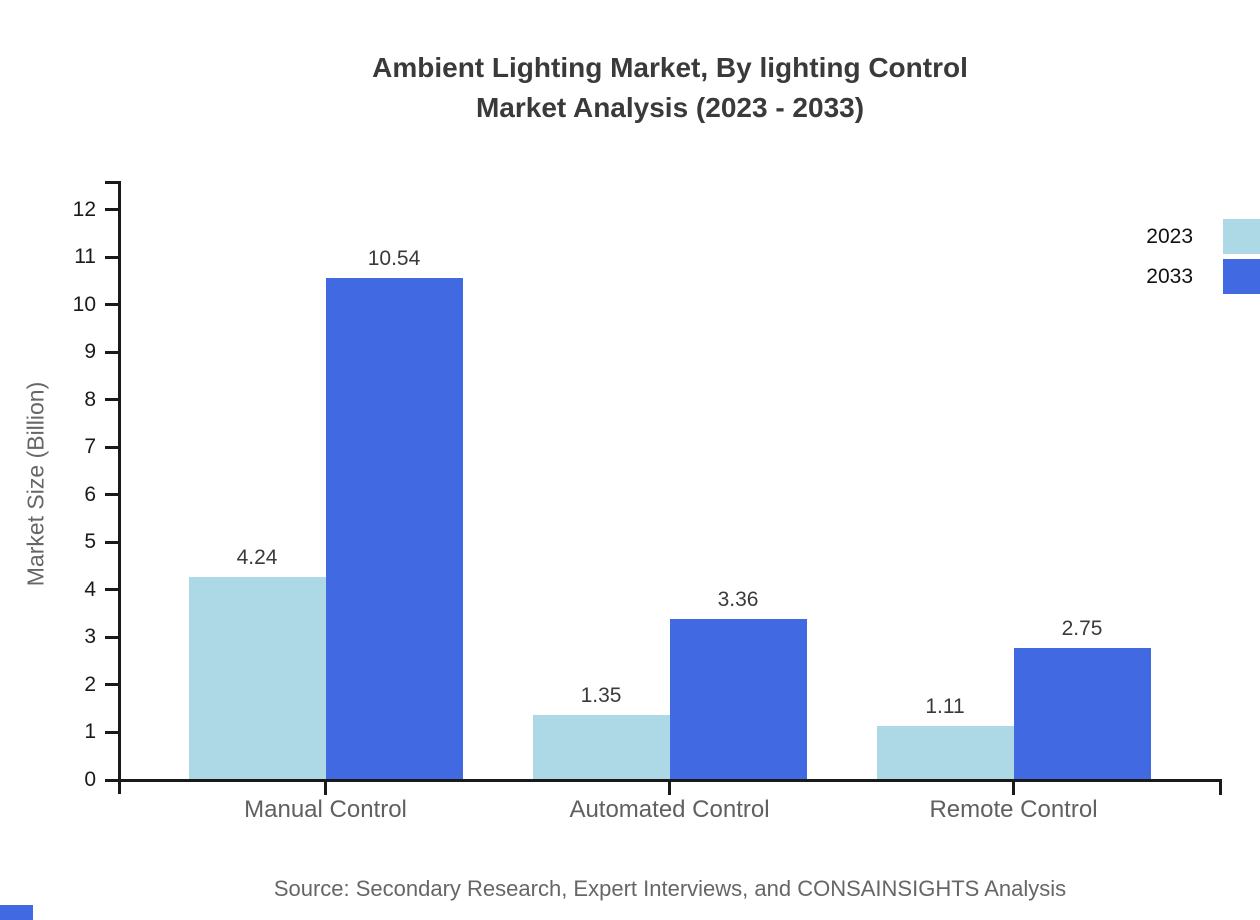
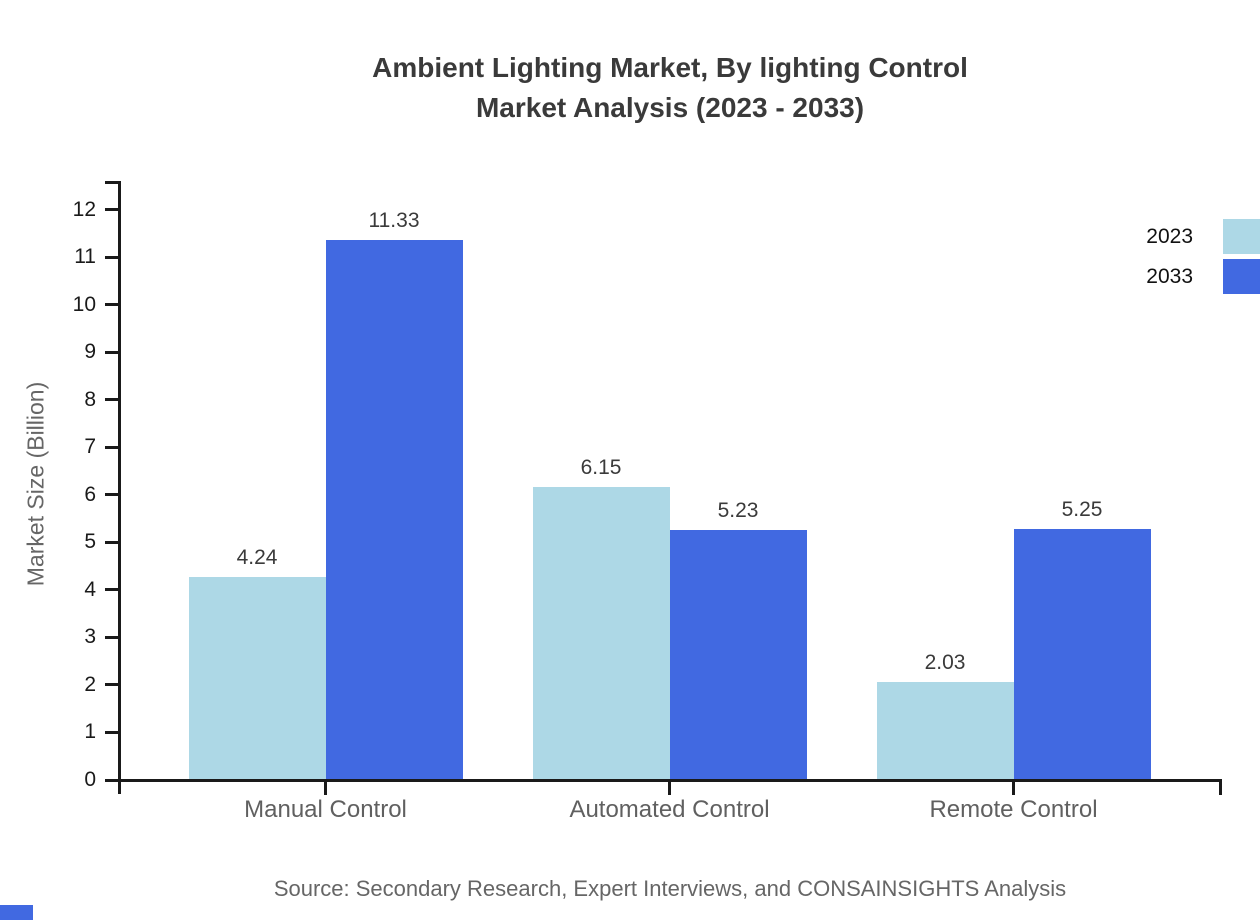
2033/Manual Control: 10.54 -> 11.33
2023/Automated Control: 1.35 -> 6.15
2033/Automated Control: 3.36 -> 5.23
2023/Remote Control: 1.11 -> 2.03
2033/Remote Control: 2.75 -> 5.25
